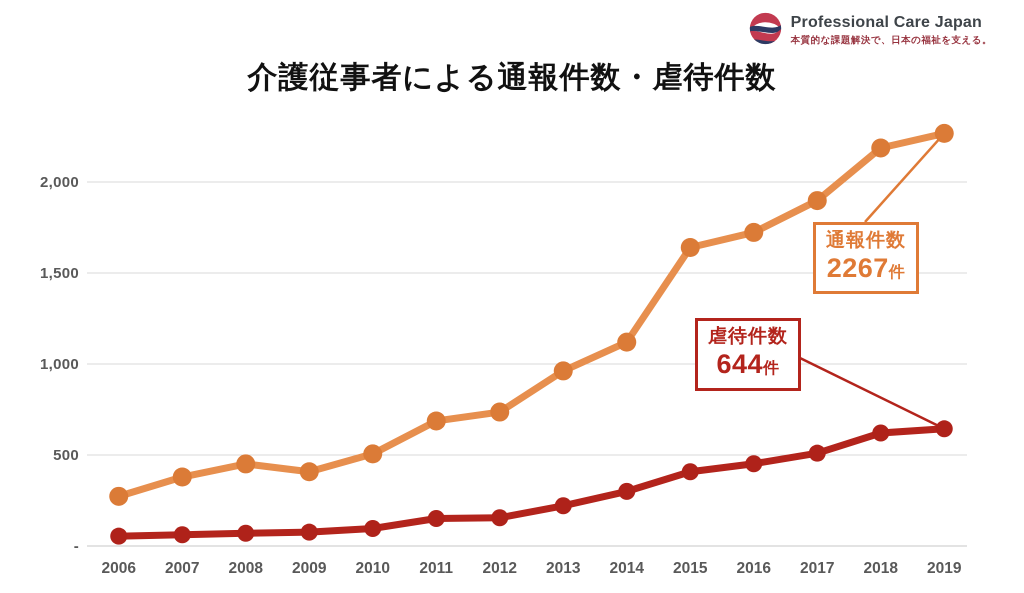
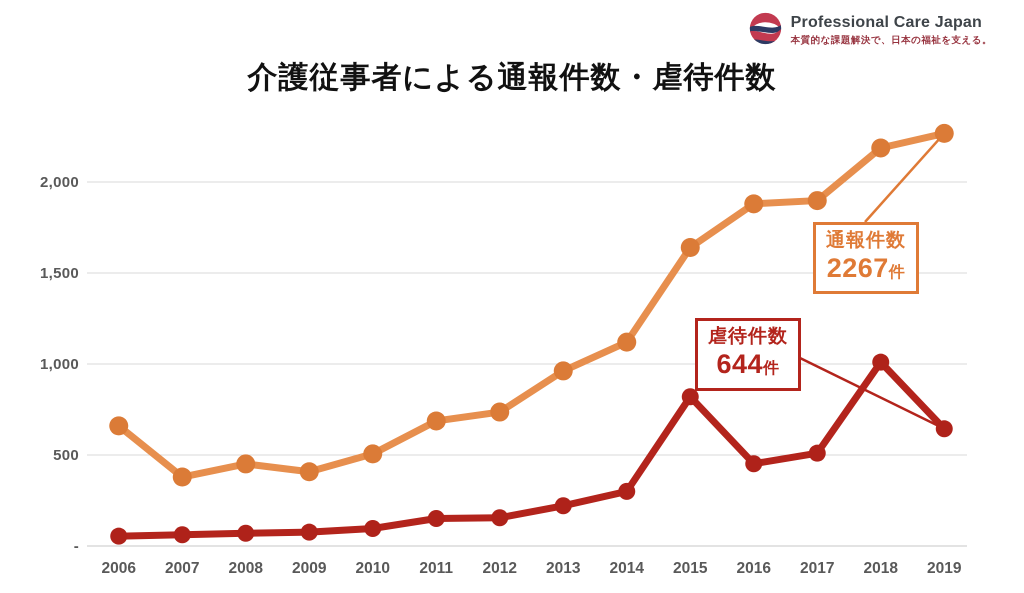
通報件数/2006: 270 -> 660
虐待件数/2015: 410 -> 820
通報件数/2016: 1720 -> 1880
虐待件数/2018: 620 -> 1010
